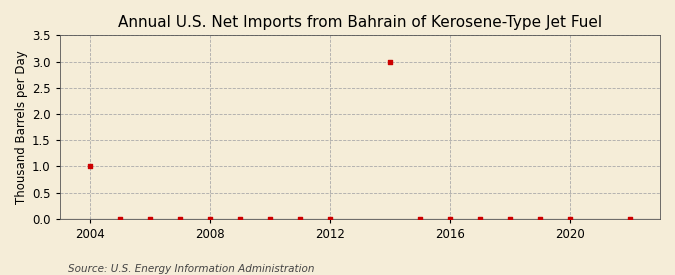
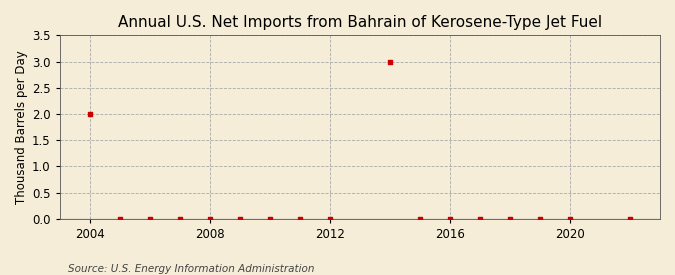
2004: 1 -> 2
